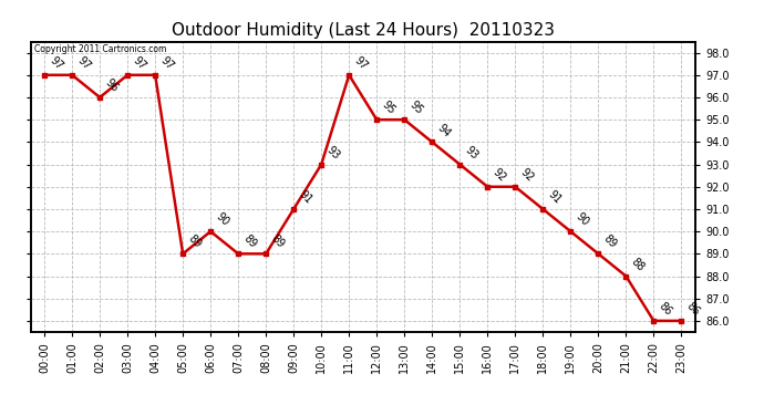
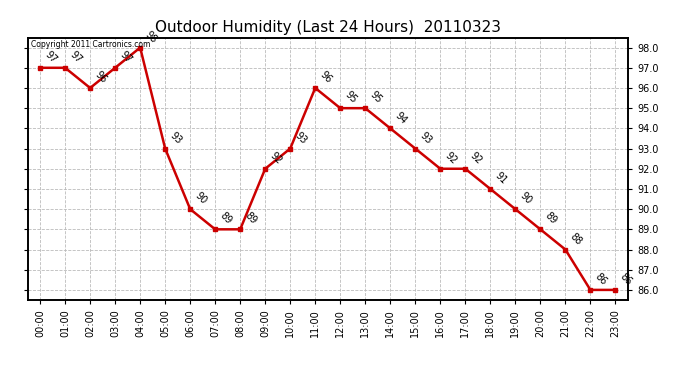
04:00: 97 -> 98
05:00: 89 -> 93
09:00: 91 -> 92
11:00: 97 -> 96
